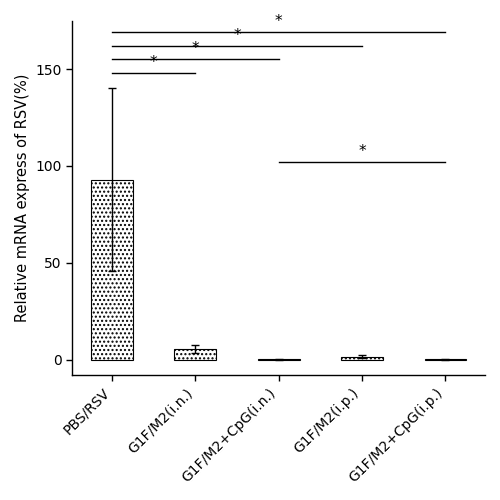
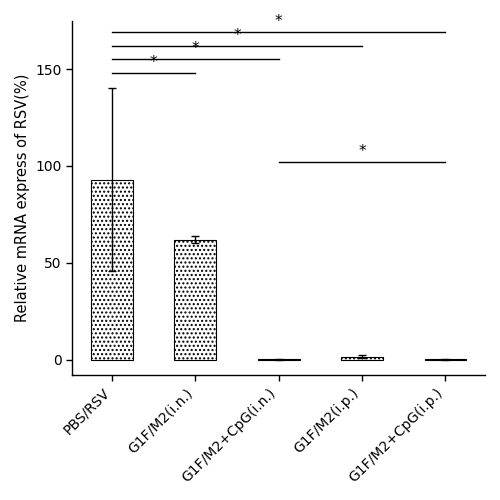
G1F/M2(i.n.): 6 -> 62
